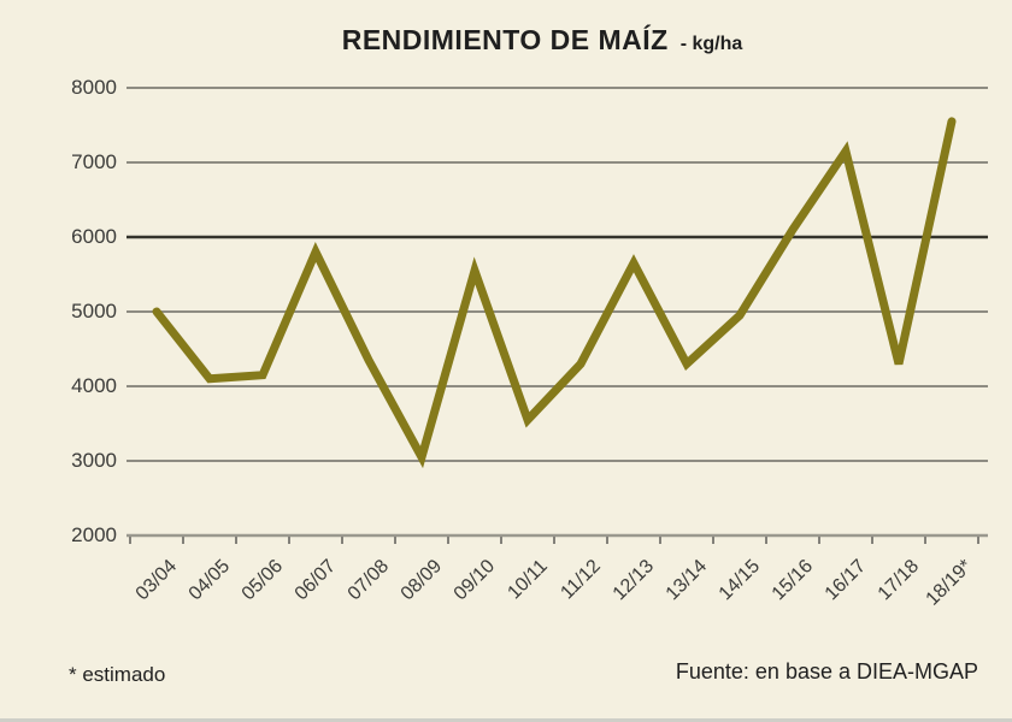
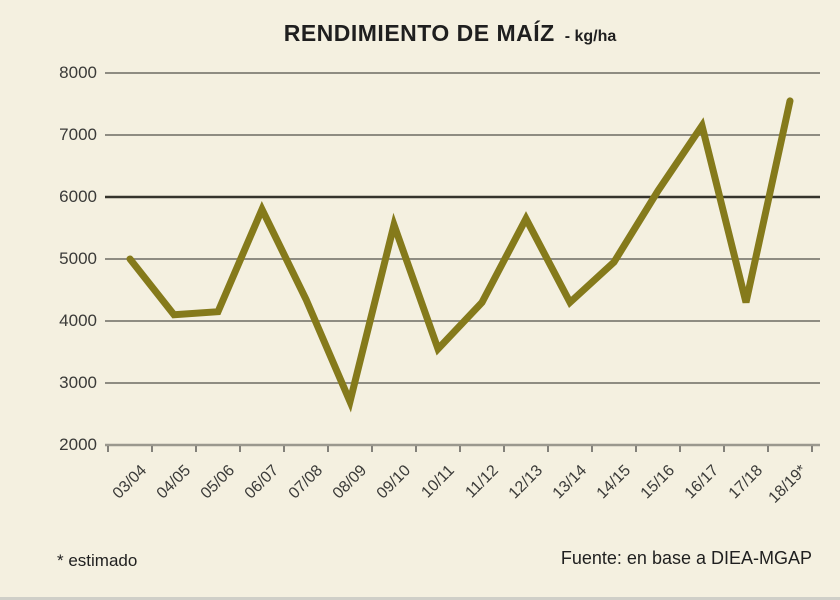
08/09: 3000 -> 2700
